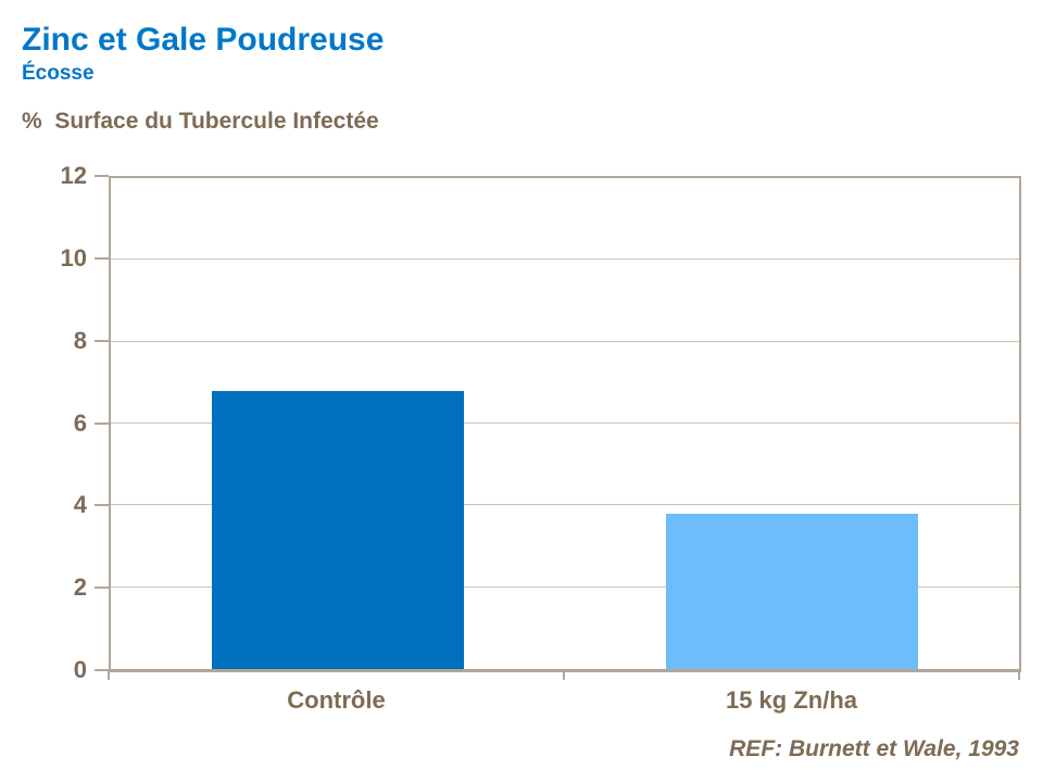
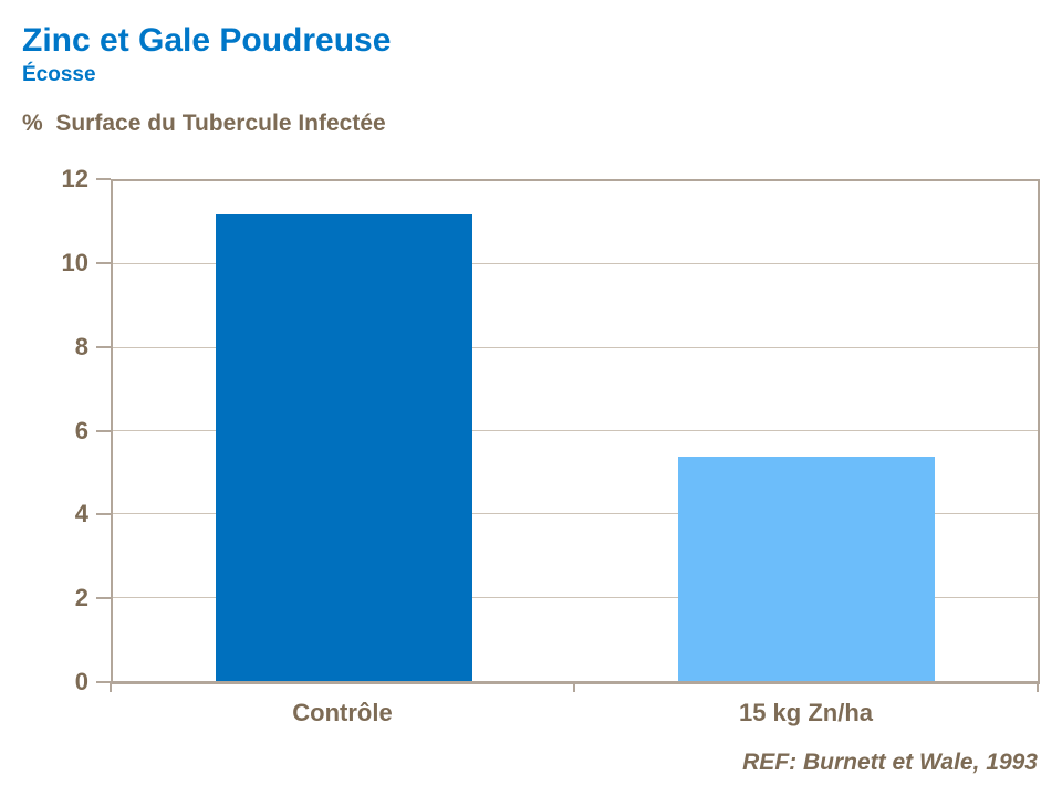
Contrôle: 6.8 -> 11.2
15 kg Zn/ha: 3.8 -> 5.4
